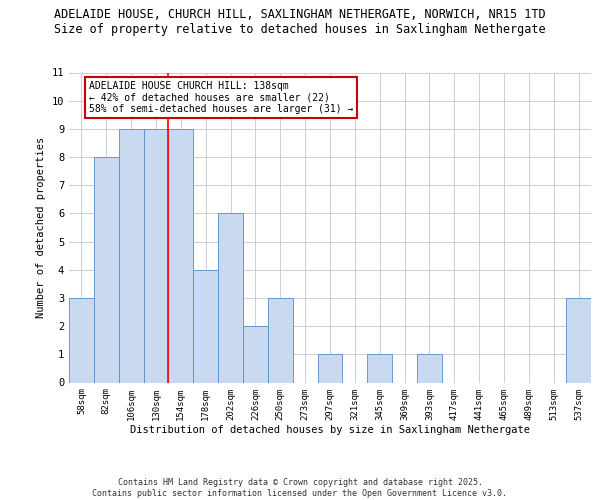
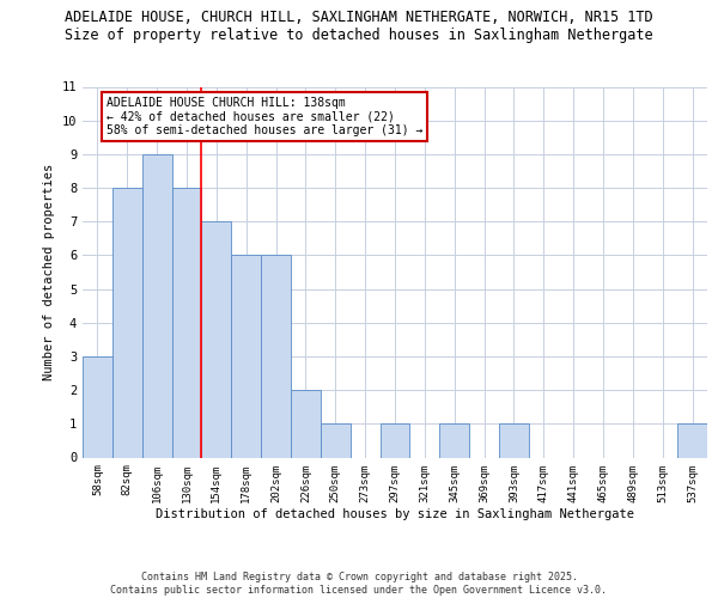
130sqm: 9 -> 8
154sqm: 9 -> 7
178sqm: 4 -> 6
250sqm: 3 -> 1
537sqm: 3 -> 1
